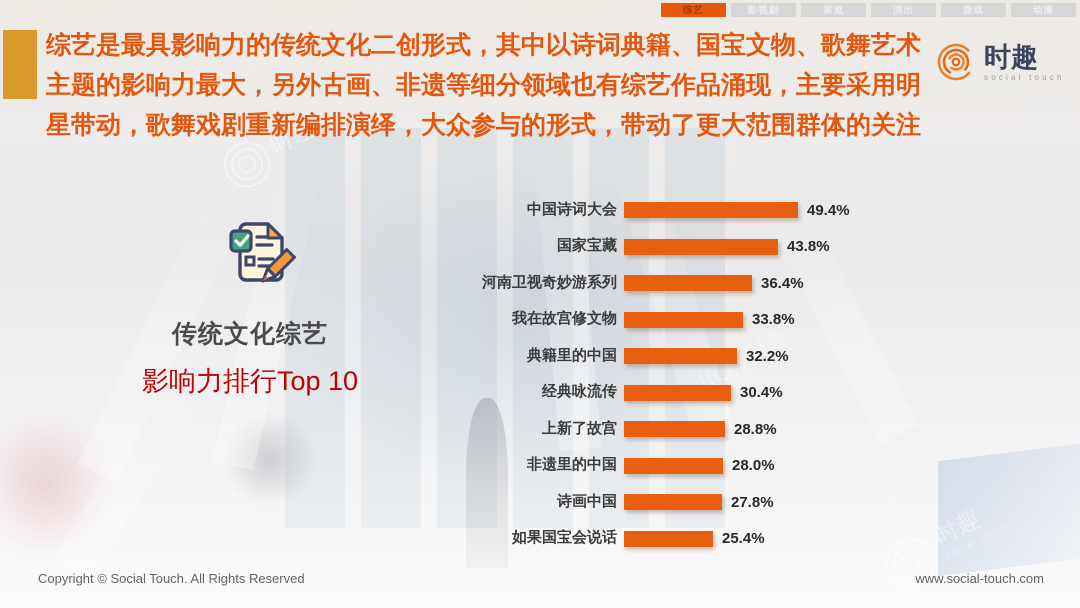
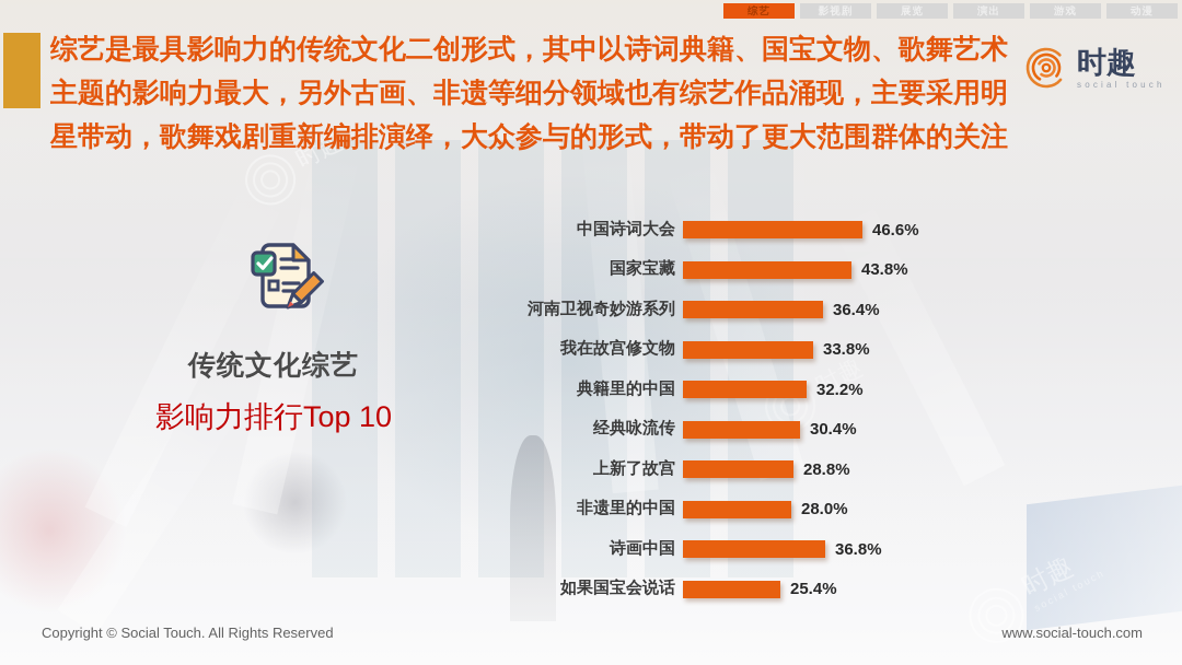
中国诗词大会: 49.4% -> 46.6%
诗画中国: 27.8% -> 36.8%
